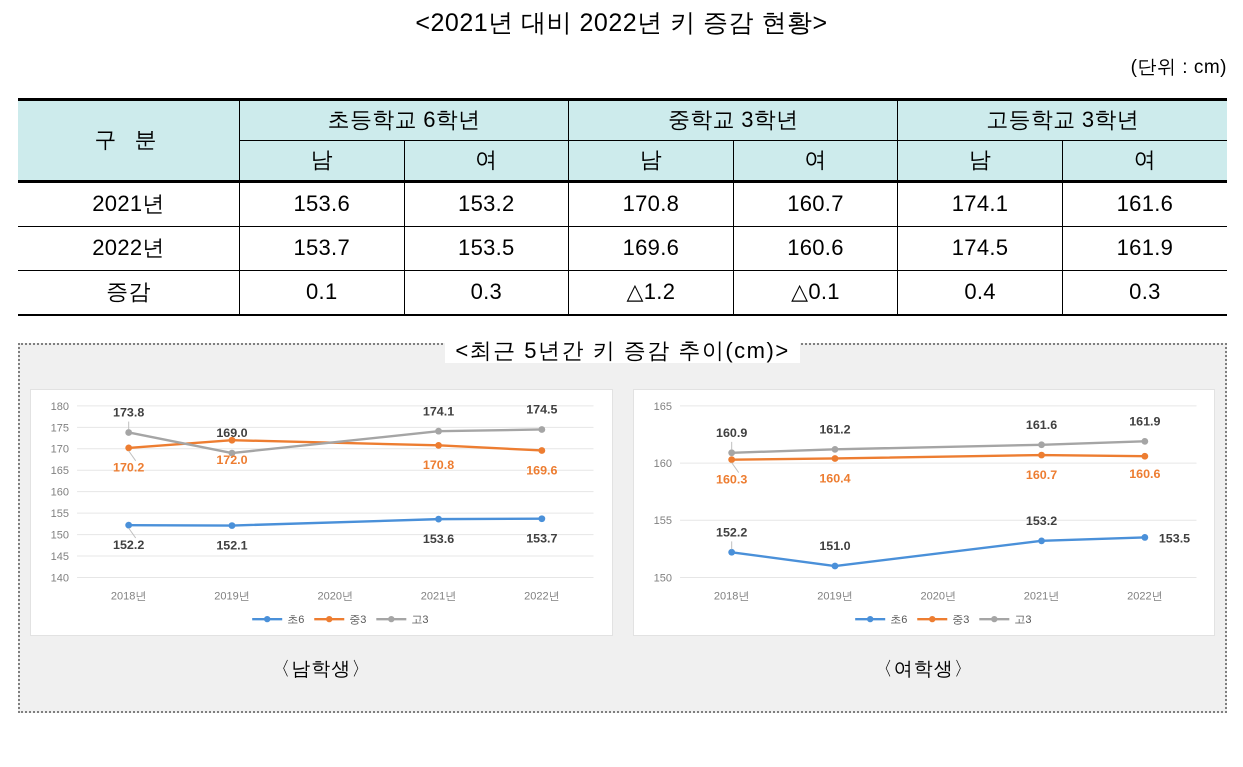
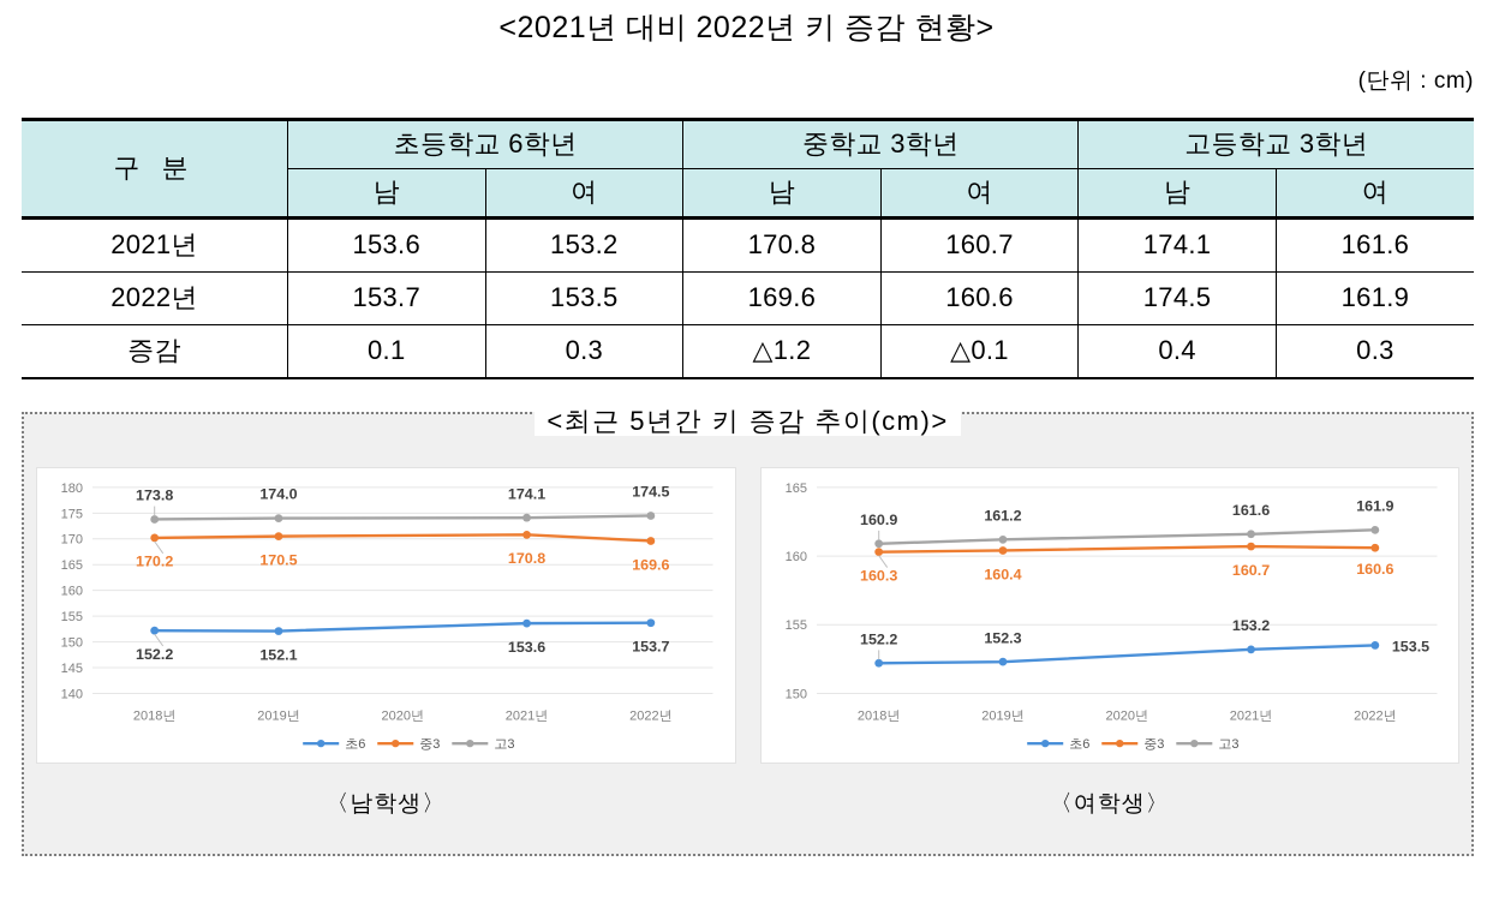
〈남학생〉/중3/2019년: 172.0 -> 170.5
〈남학생〉/고3/2019년: 169.0 -> 174.0
〈여학생〉/초6/2019년: 151.0 -> 152.3
